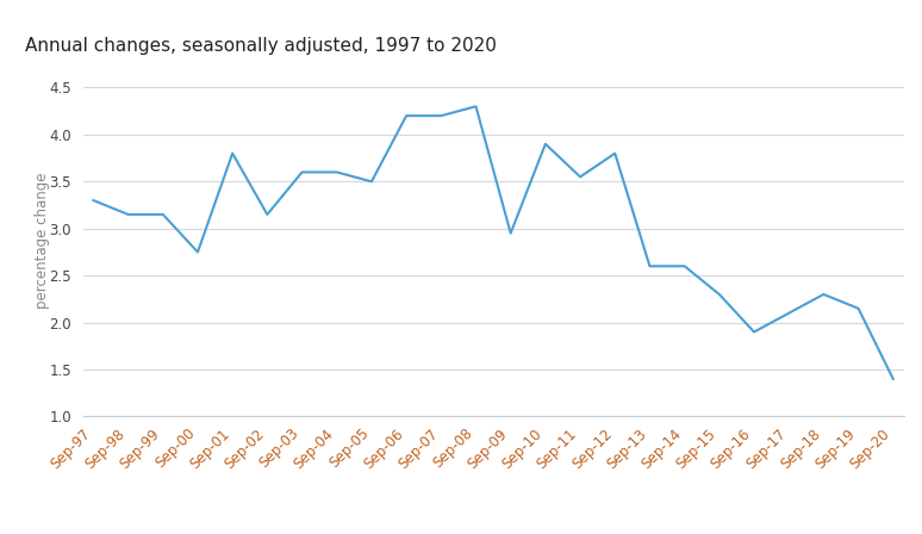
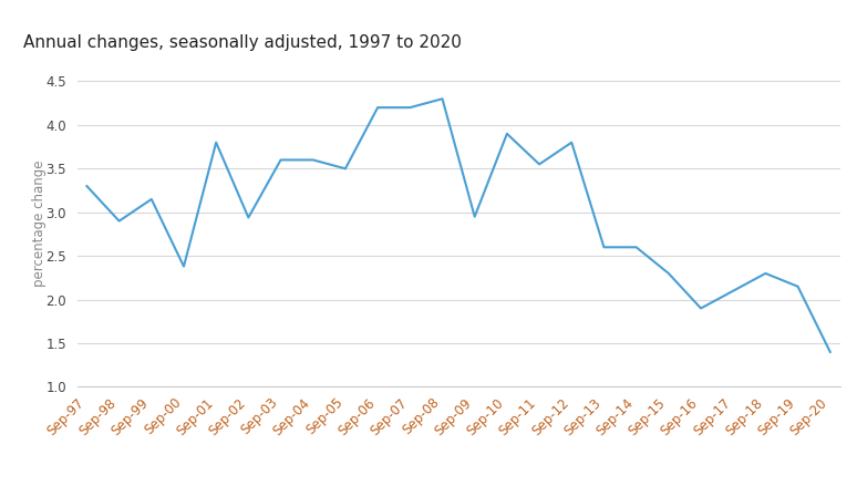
Sep-98: 3.15 -> 2.90
Sep-00: 2.75 -> 2.38
Sep-02: 3.15 -> 2.94
